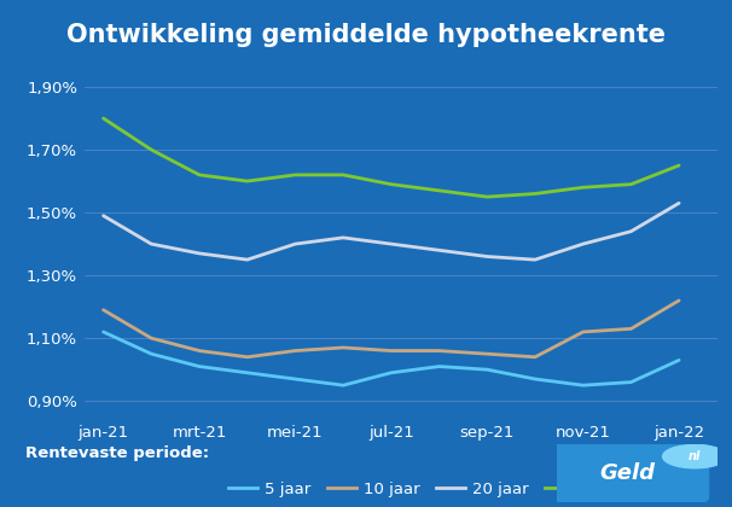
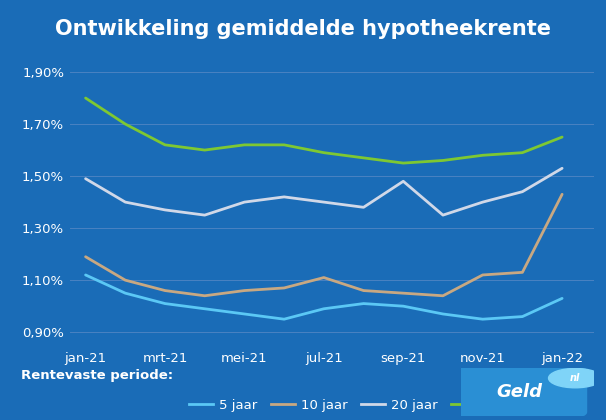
10 jaar/jul-21: 1,06% -> 1,11%
20 jaar/sep-21: 1,36% -> 1,48%
10 jaar/jan-22: 1,22% -> 1,43%
